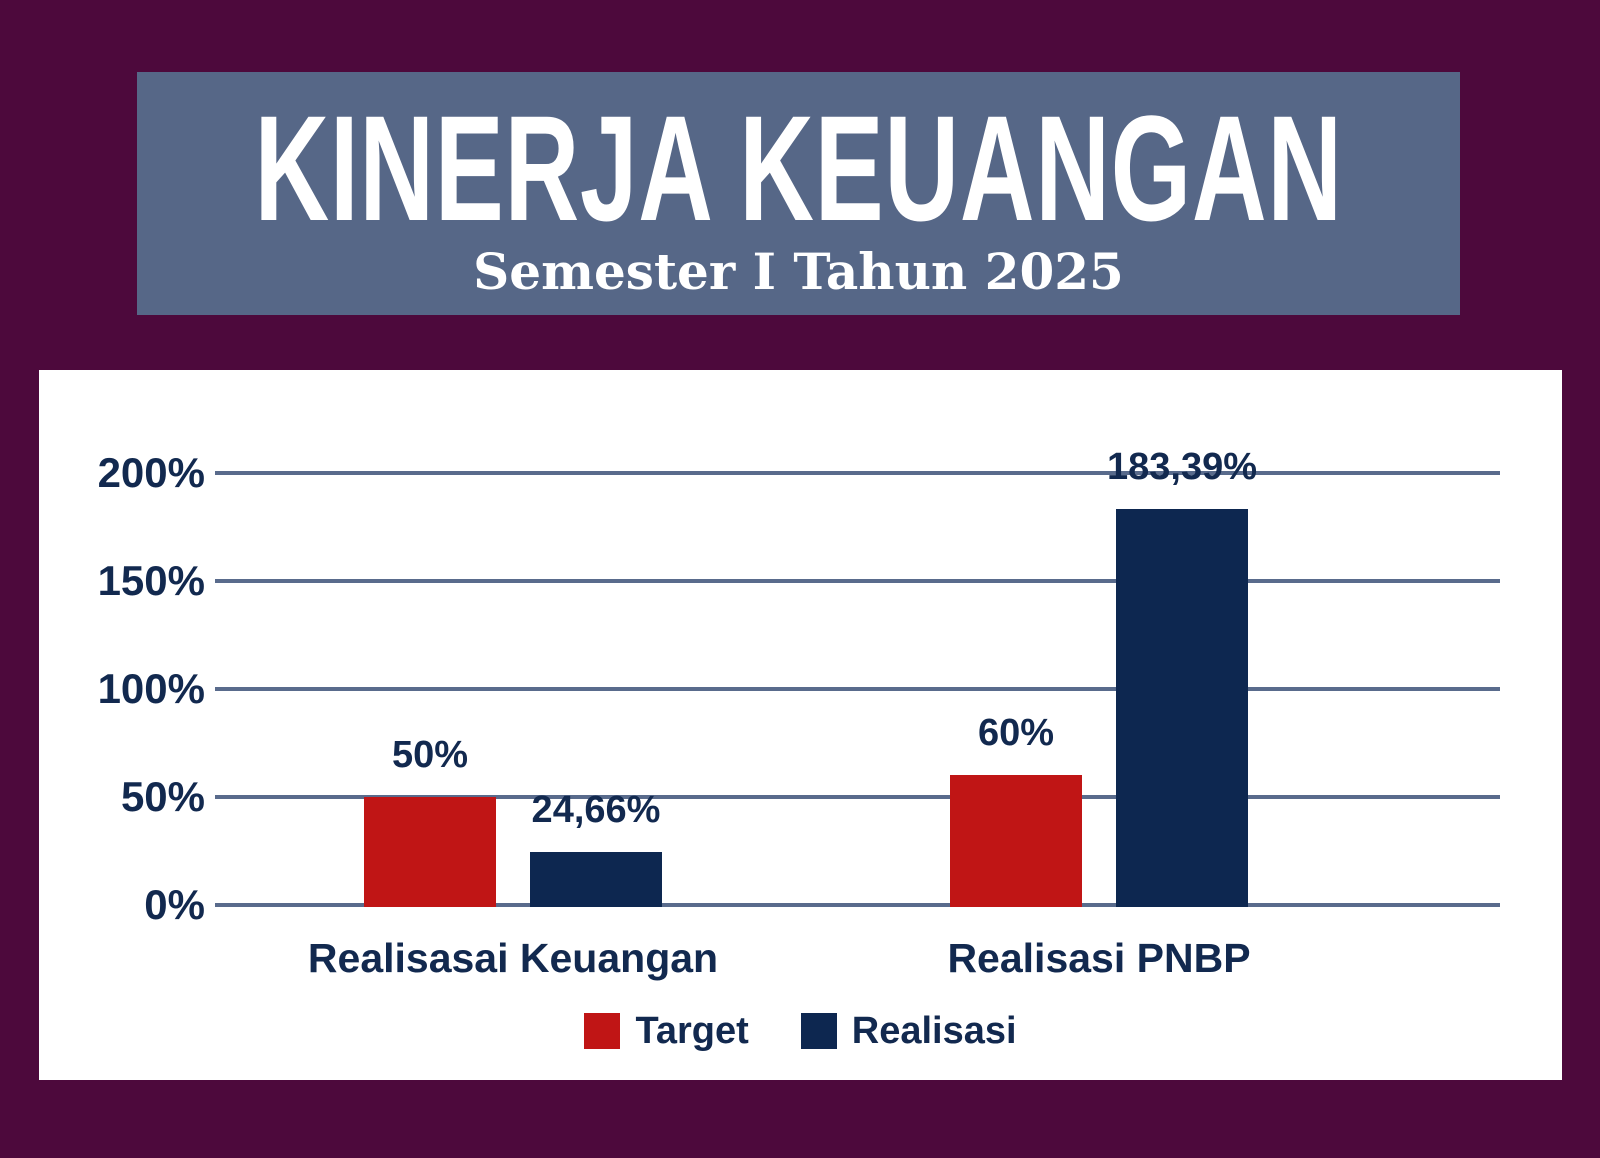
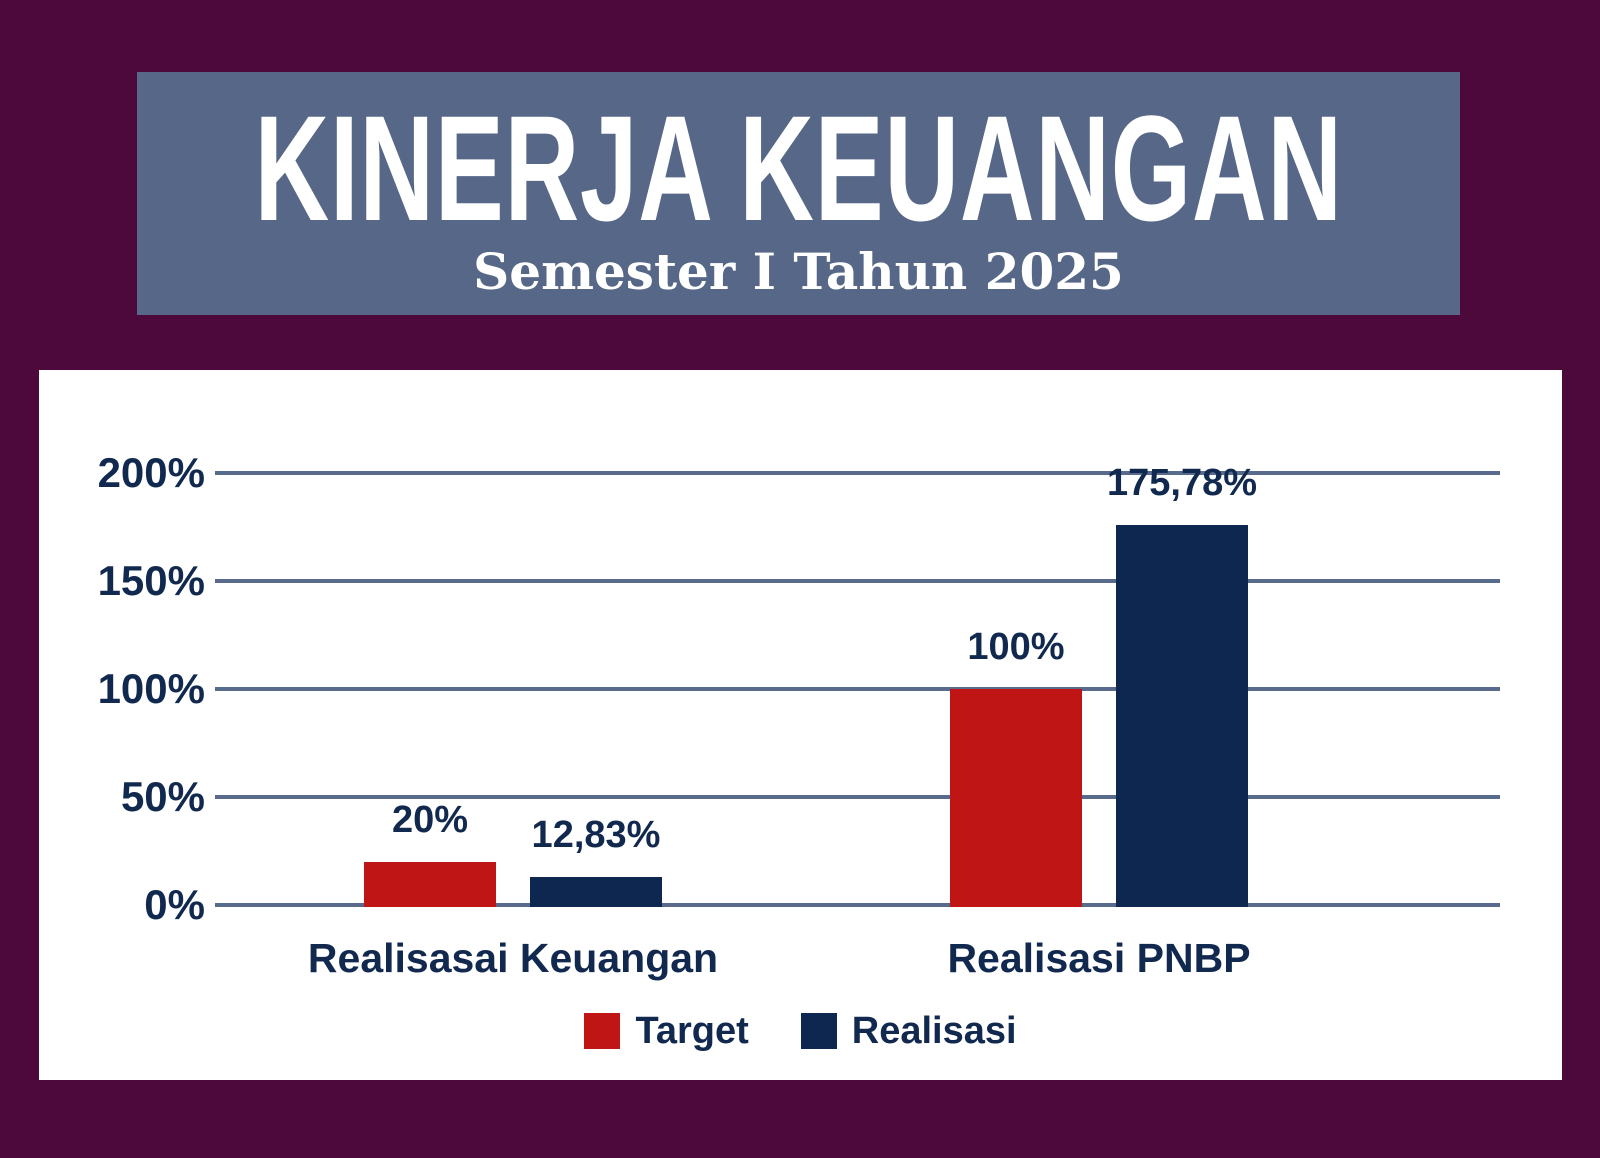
Target/Realisasai Keuangan: 50% -> 20%
Realisasi/Realisasai Keuangan: 24,66% -> 12,83%
Target/Realisasi PNBP: 60% -> 100%
Realisasi/Realisasi PNBP: 183,39% -> 175,78%
